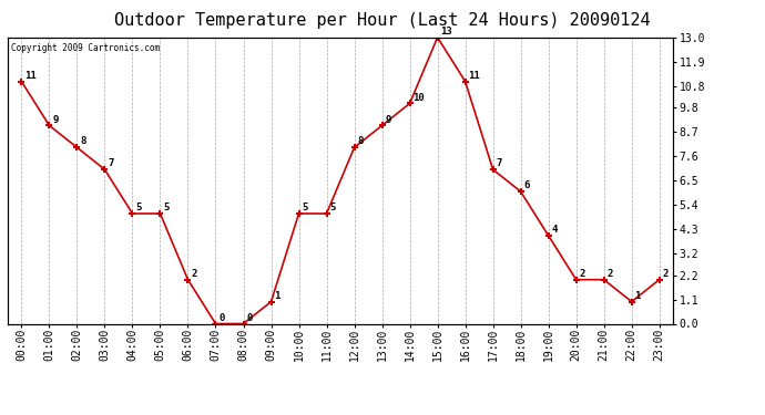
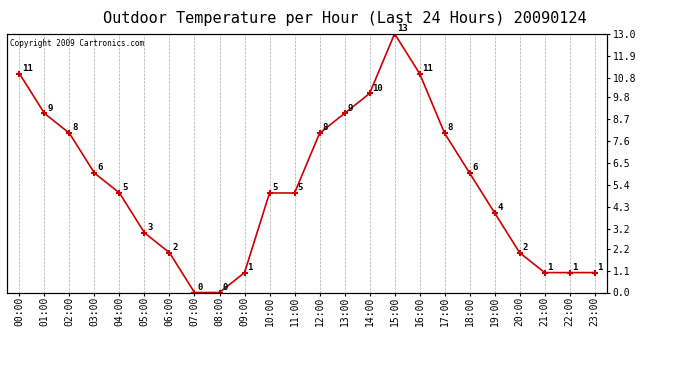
03:00: 7 -> 6
05:00: 5 -> 3
17:00: 7 -> 8
21:00: 2 -> 1
23:00: 2 -> 1
